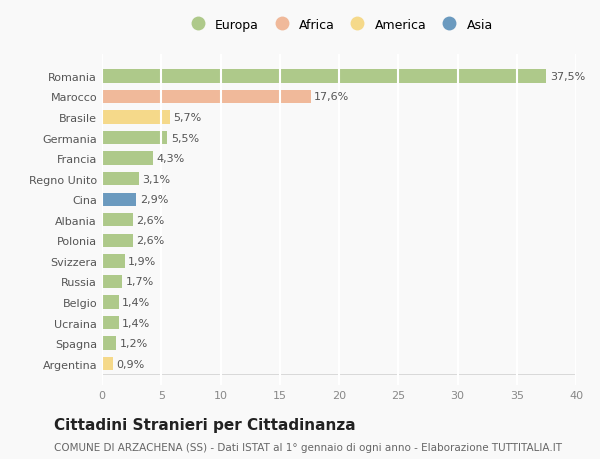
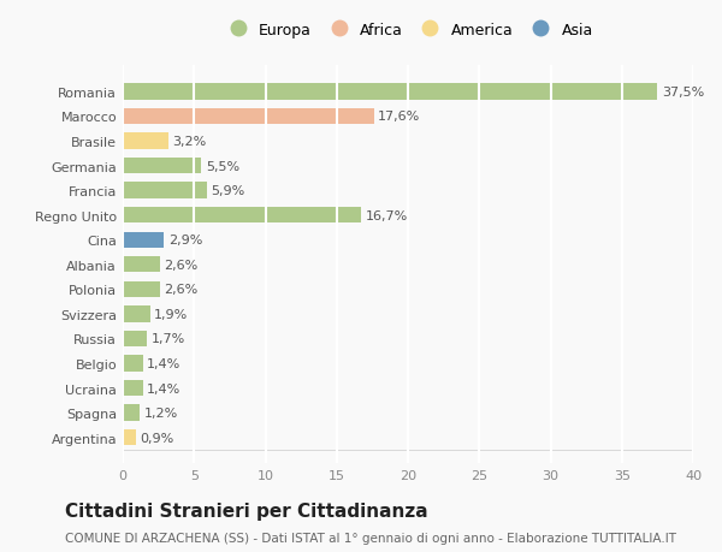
Brasile: 5,7% -> 3,2%
Francia: 4,3% -> 5,9%
Regno Unito: 3,1% -> 16,7%
